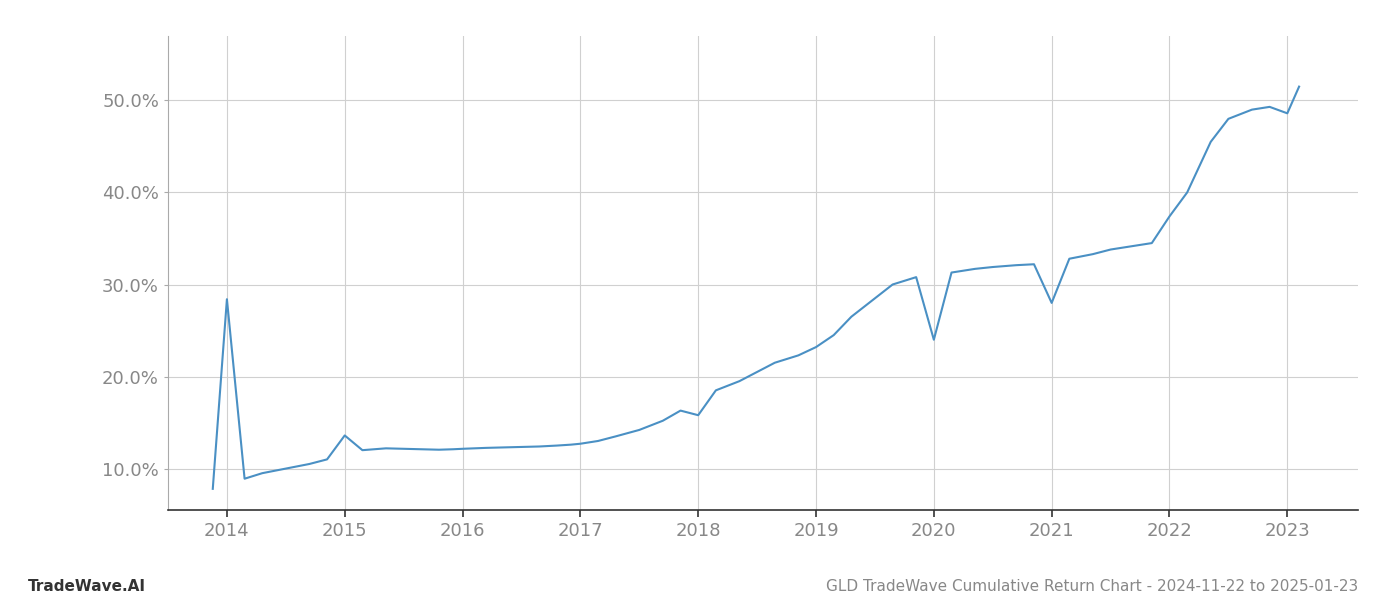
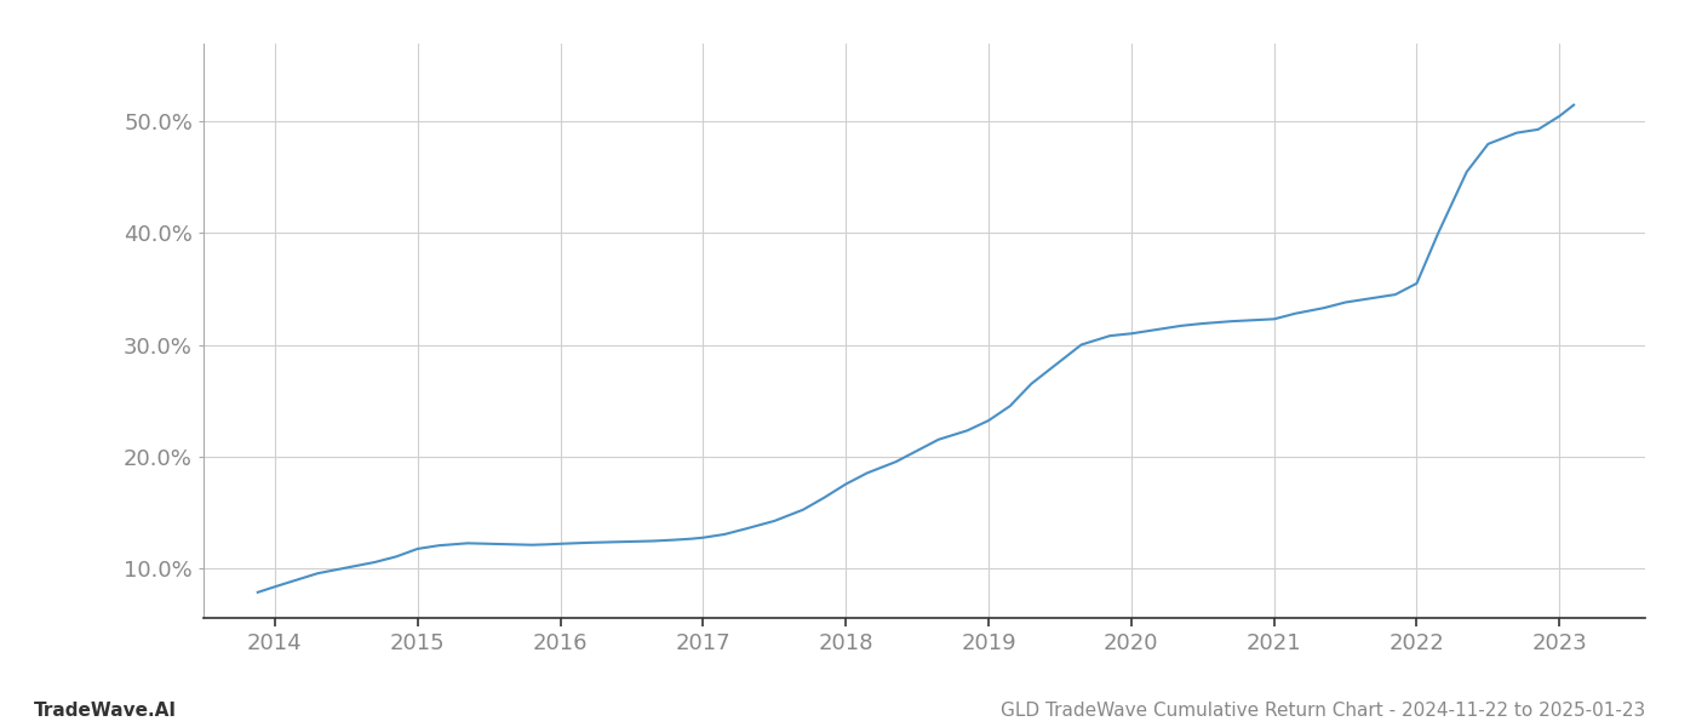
2014: 28.4% -> 8.3%
2015: 13.6% -> 11.7%
2018: 15.8% -> 17.5%
2020: 24.0% -> 31.0%
2021: 28.0% -> 32.3%
2022: 37.4% -> 35.5%
2023: 48.6% -> 50.5%
